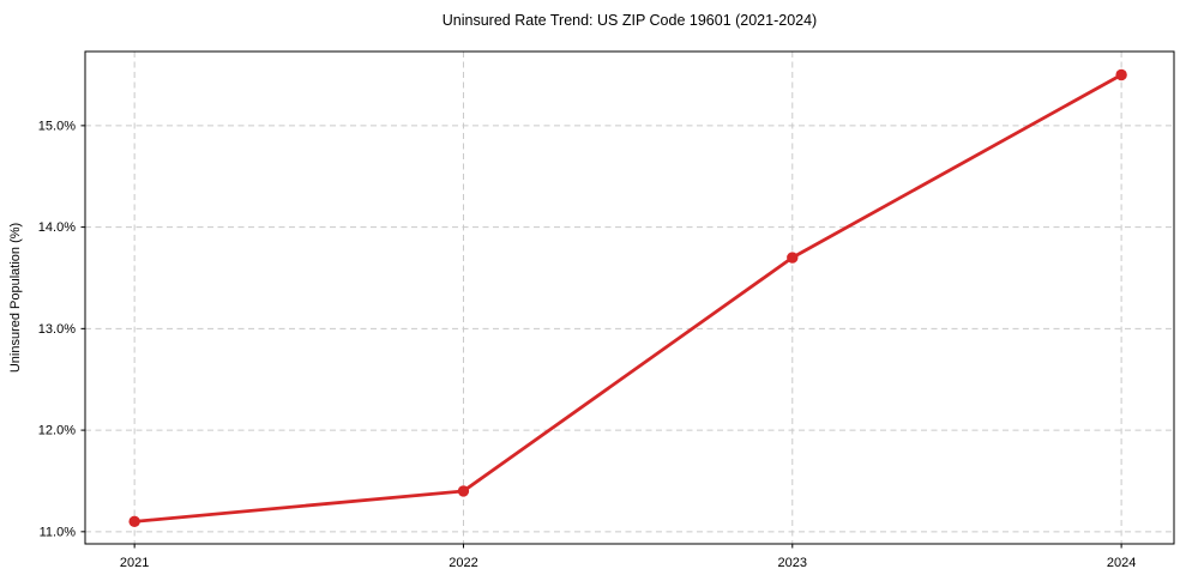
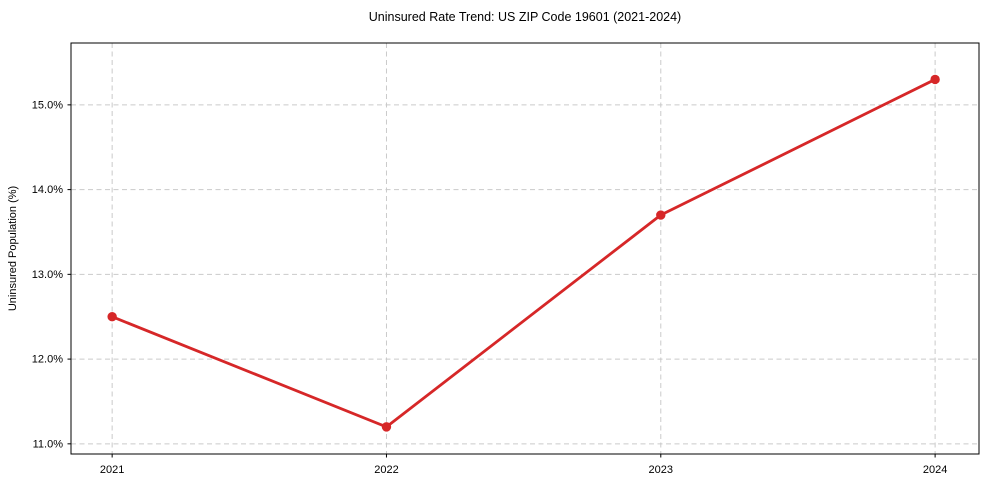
2021: 11.1% -> 12.5%
2022: 11.4% -> 11.2%
2024: 15.5% -> 15.3%
